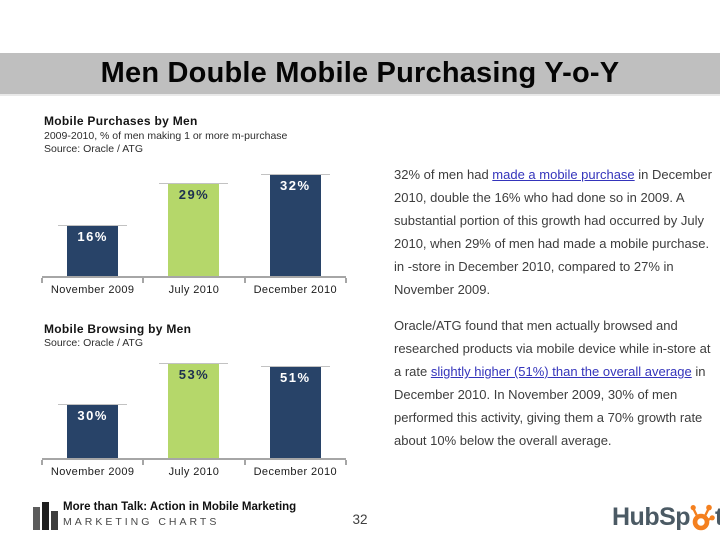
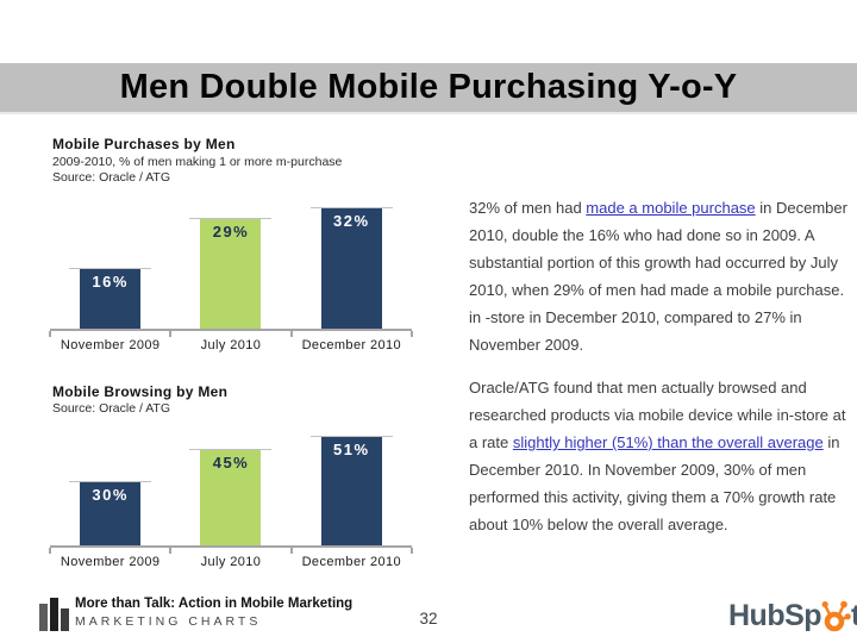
Mobile Browsing by Men/July 2010: 53% -> 45%
